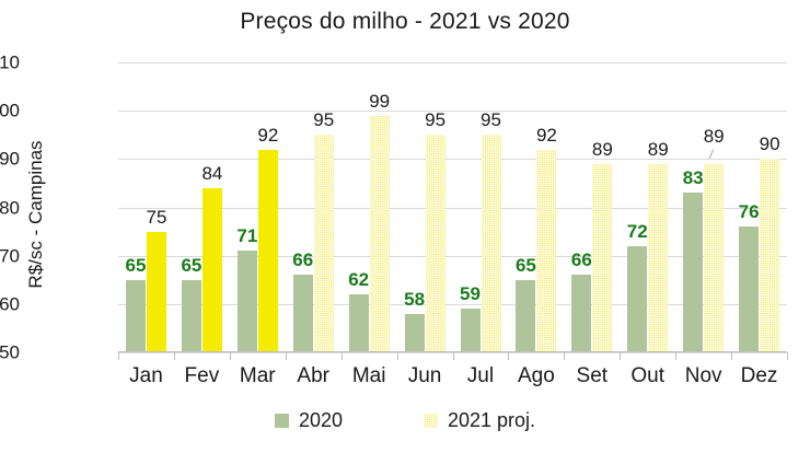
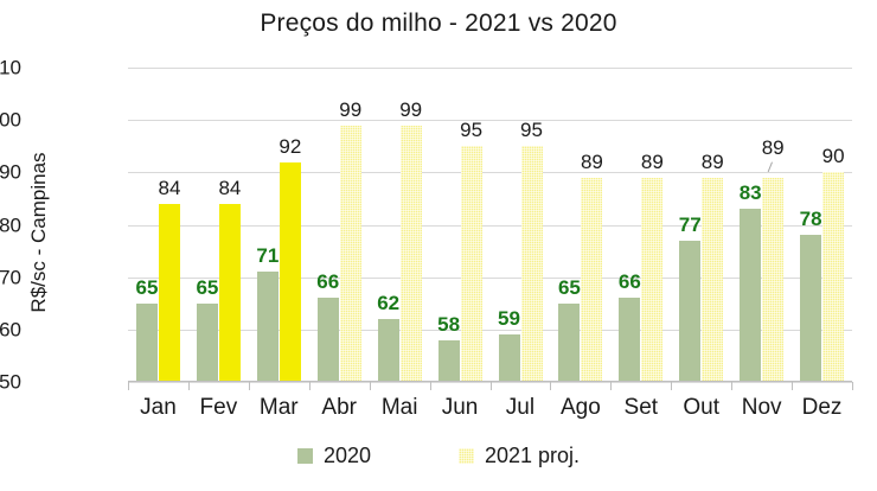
2021 proj./Jan: 75 -> 84
2021 proj./Abr: 95 -> 99
2021 proj./Ago: 92 -> 89
2020/Out: 72 -> 77
2020/Dez: 76 -> 78
